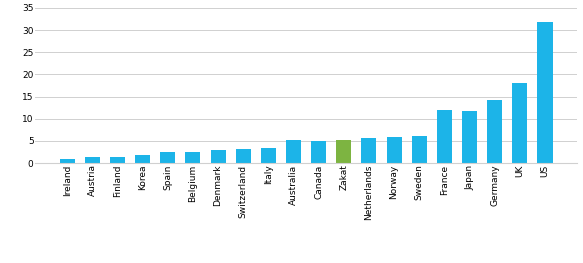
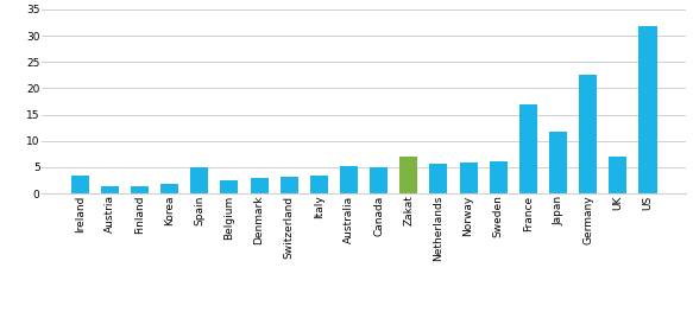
Ireland: 0.9 -> 3.5
Spain: 2.4 -> 5.0
Zakat: 5.1 -> 7.0
France: 12.0 -> 17.0
Germany: 14.3 -> 22.5
UK: 18.0 -> 7.0
